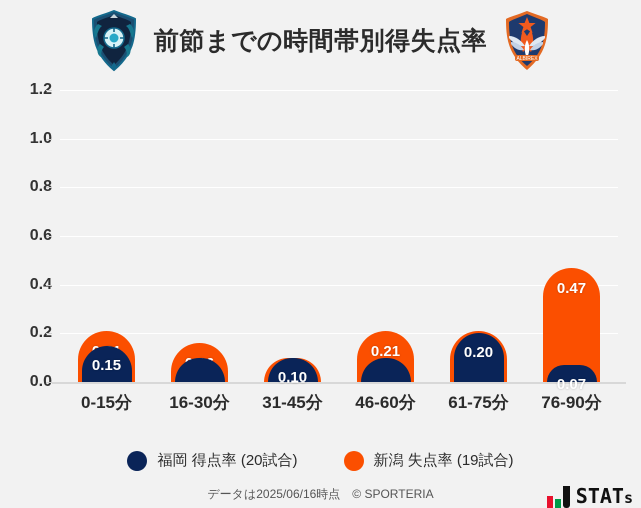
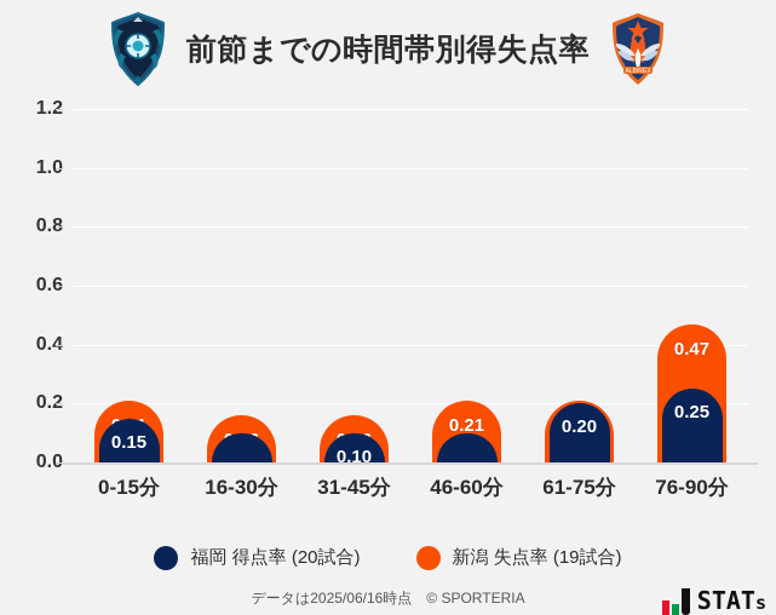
新潟 失点率 (19試合)/31-45分: 0.10 -> 0.16
福岡 得点率 (20試合)/76-90分: 0.07 -> 0.25
